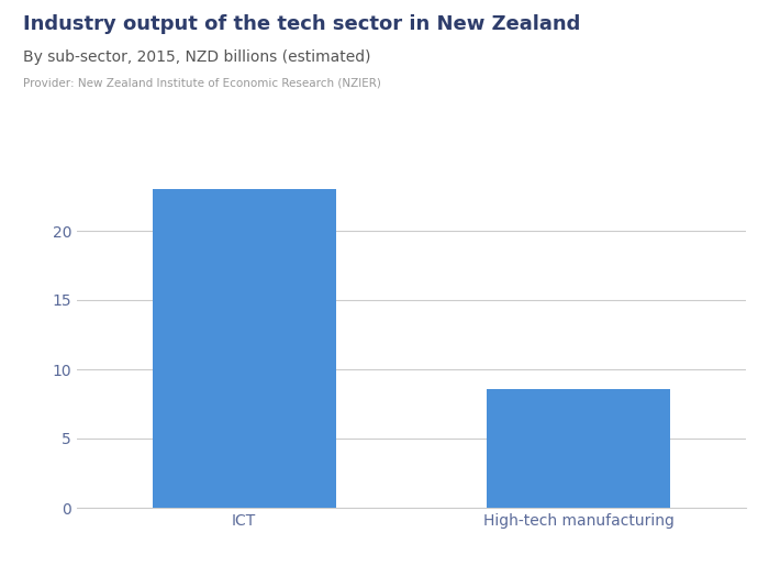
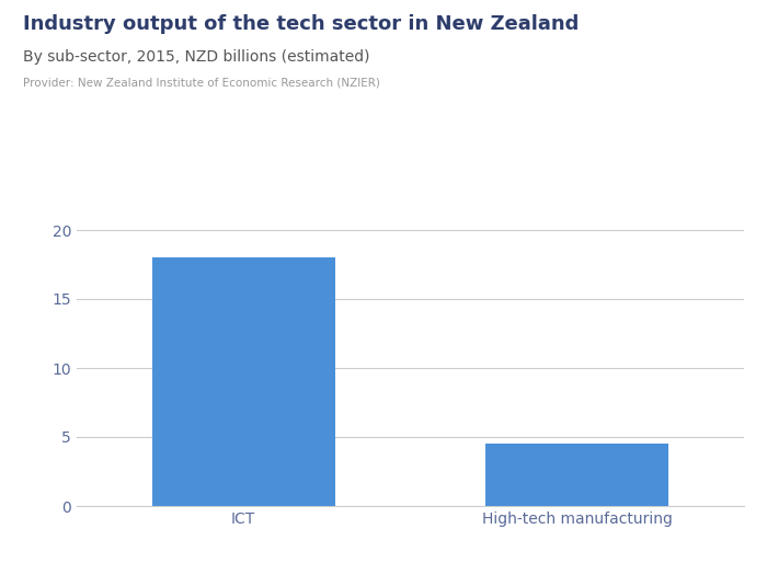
ICT: 23.0 -> 18.0
High-tech manufacturing: 8.6 -> 4.5
